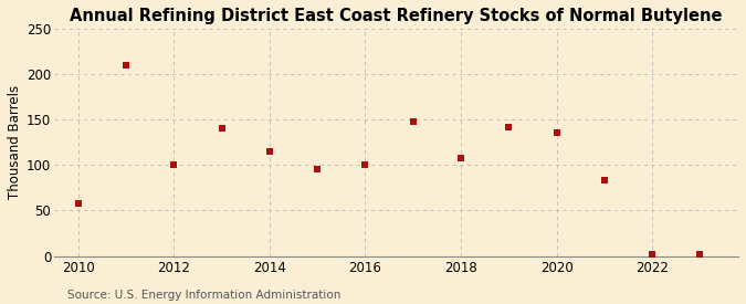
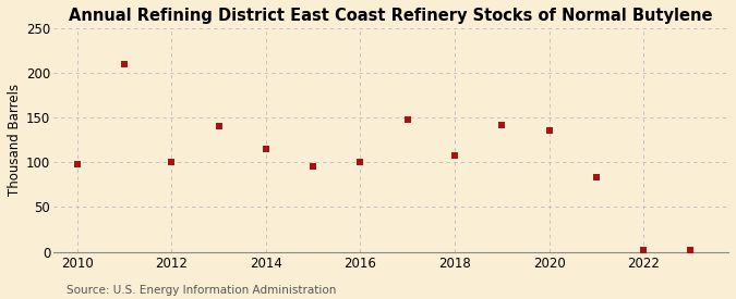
2010: 58 -> 98
